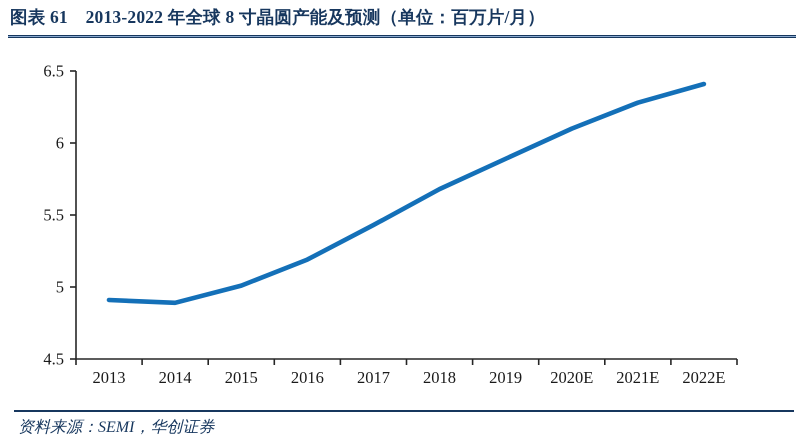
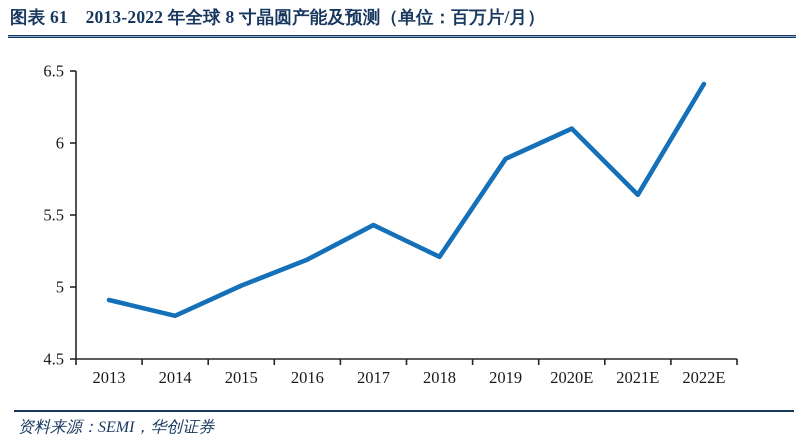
2014: 4.89 -> 4.80
2018: 5.68 -> 5.21
2021E: 6.28 -> 5.64
